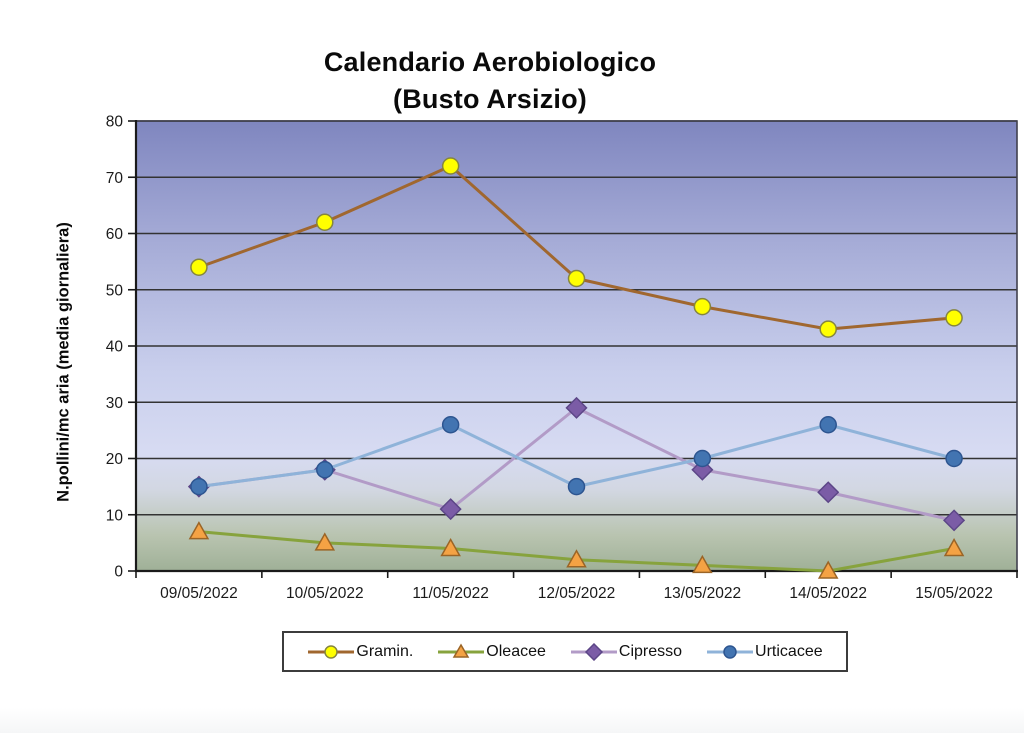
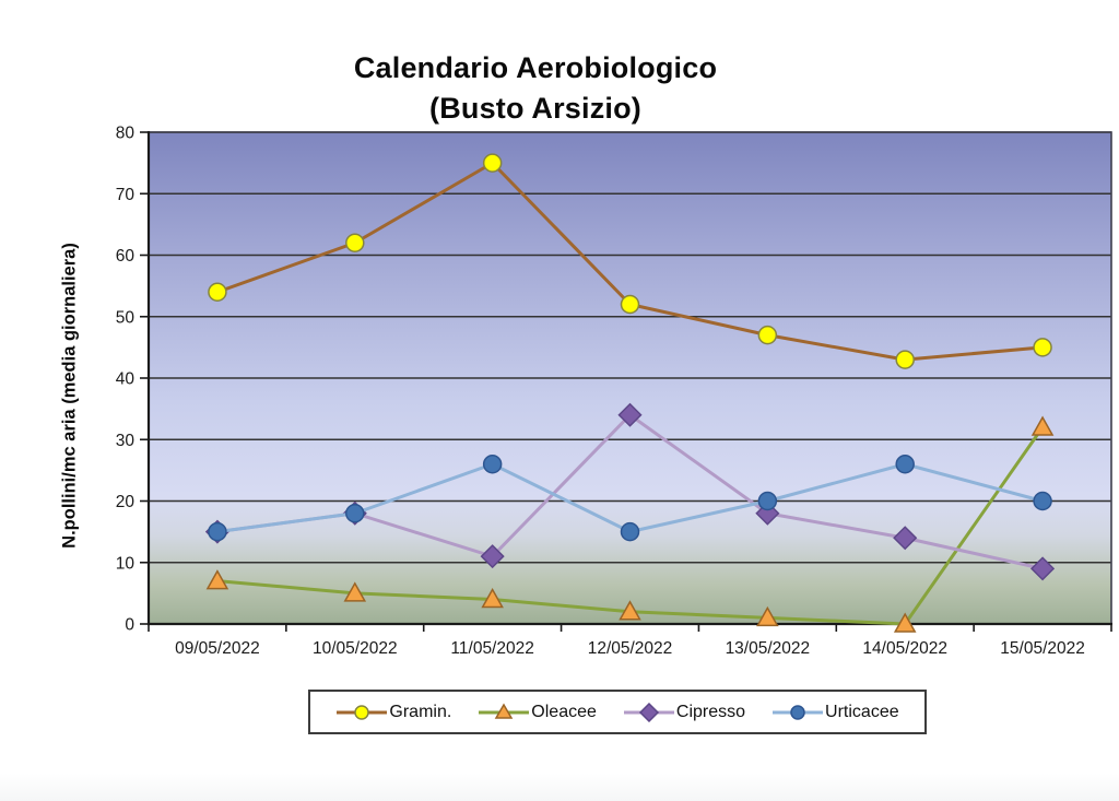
Gramin./11/05/2022: 72 -> 75
Cipresso/12/05/2022: 29 -> 34
Oleacee/15/05/2022: 4 -> 32
